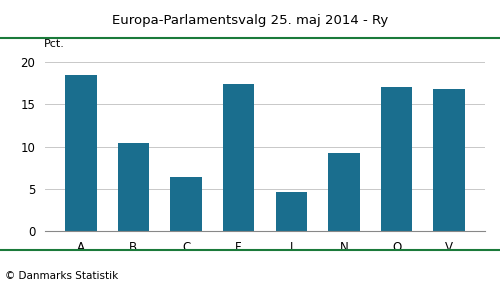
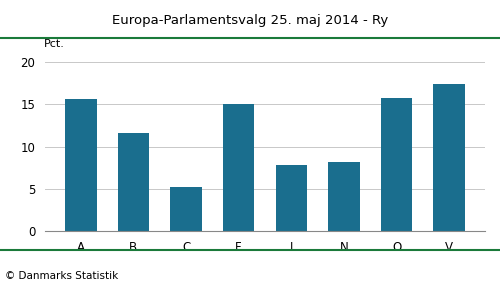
A: 18.5 -> 15.6
B: 10.4 -> 11.6
C: 6.4 -> 5.2
F: 17.4 -> 15.0
I: 4.6 -> 7.8
N: 9.2 -> 8.2
O: 17.0 -> 15.8
V: 16.8 -> 17.4
